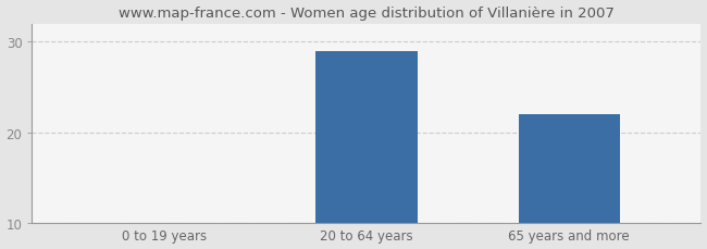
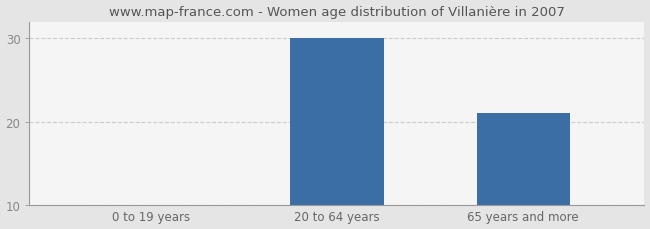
20 to 64 years: 29 -> 30
65 years and more: 22 -> 21
